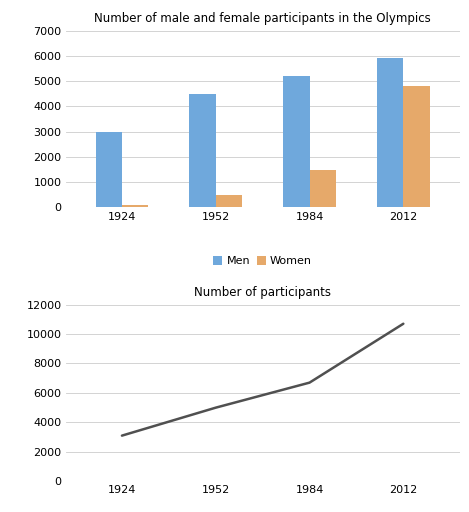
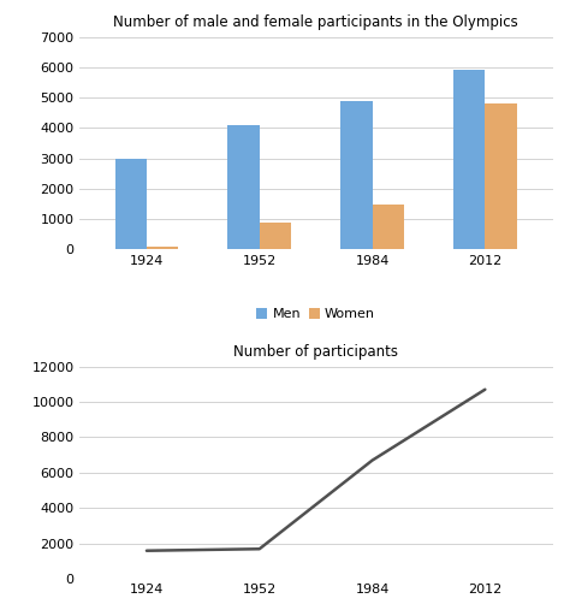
Number of male and female participants in the Olympics/Men/1952: 4500 -> 4100
Number of male and female participants in the Olympics/Women/1952: 500 -> 900
Number of male and female participants in the Olympics/Men/1984: 5200 -> 4900
Number of participants/1924: 3100 -> 1600
Number of participants/1952: 5000 -> 1700
